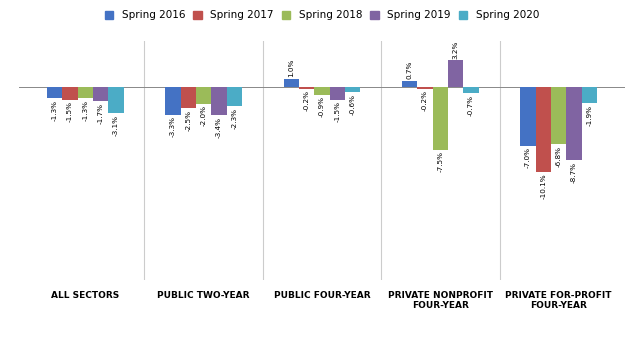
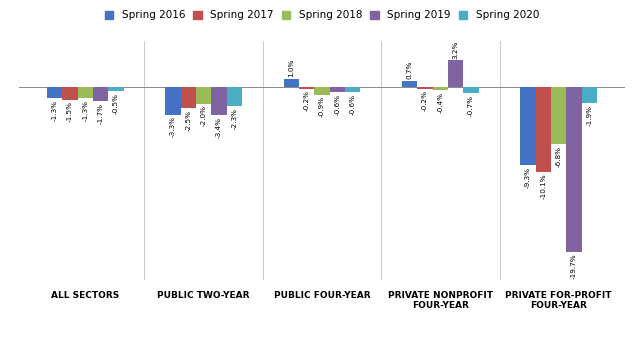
Spring 2020/ALL SECTORS: -3.1% -> -0.5%
Spring 2019/PUBLIC FOUR-YEAR: -1.5% -> -0.6%
Spring 2018/PRIVATE NONPROFIT FOUR-YEAR: -7.5% -> -0.4%
Spring 2016/PRIVATE FOR-PROFIT FOUR-YEAR: -7.0% -> -9.3%
Spring 2019/PRIVATE FOR-PROFIT FOUR-YEAR: -8.7% -> -19.7%
